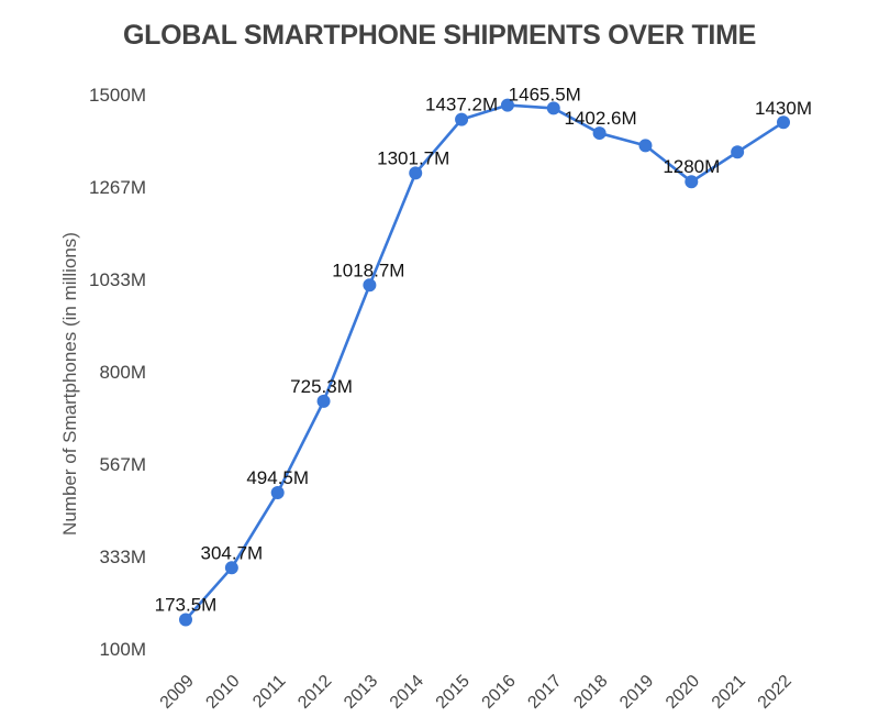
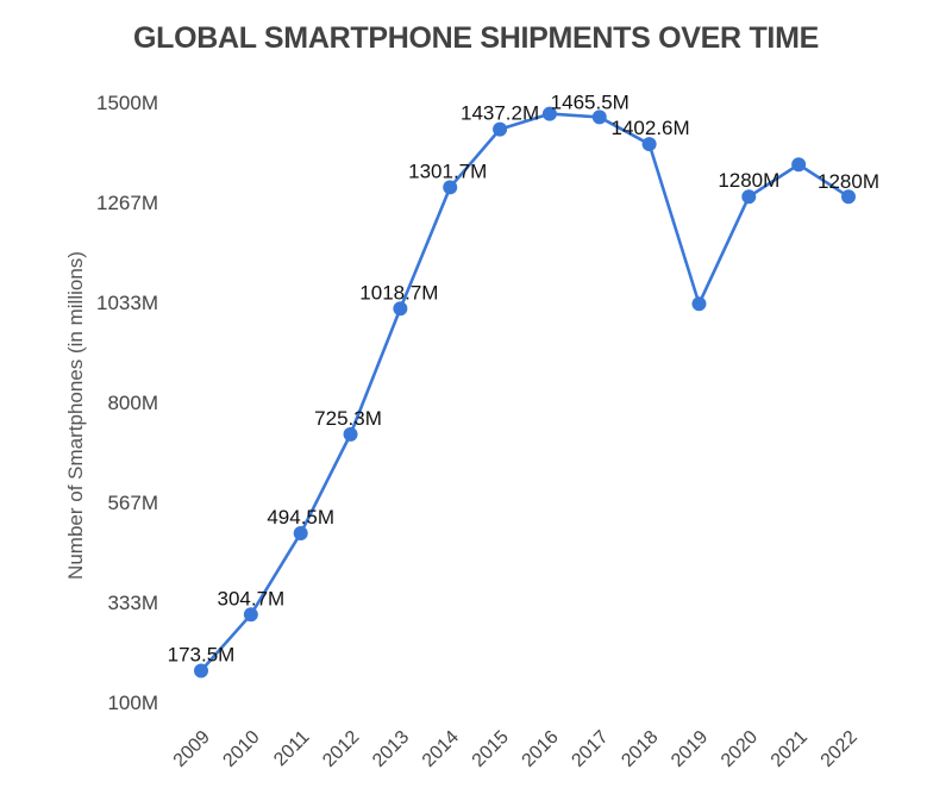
2019: 1370M -> 1030M
2022: 1430M -> 1280M
